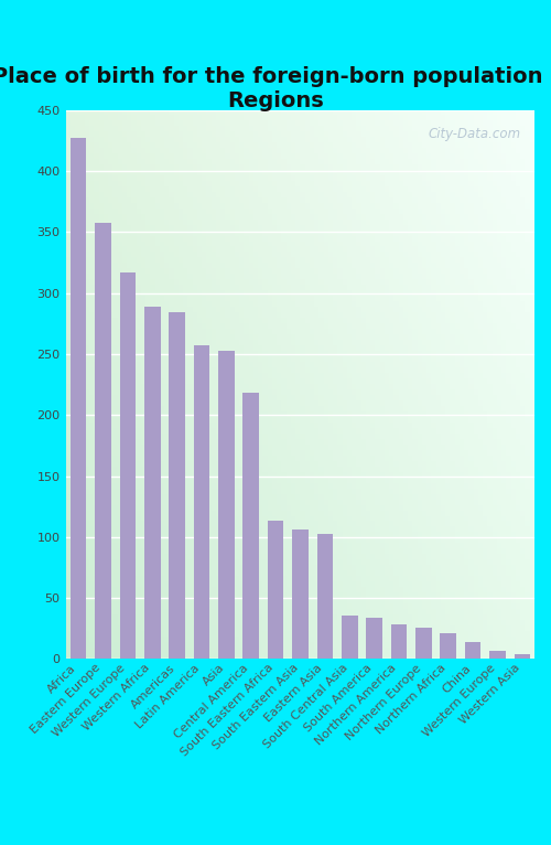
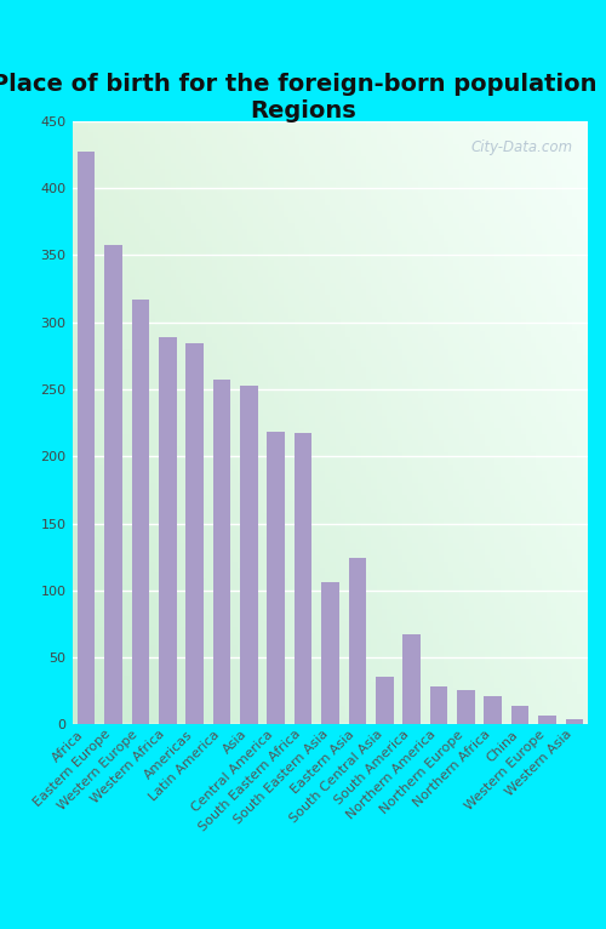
South Eastern Africa: 113 -> 217
Eastern Asia: 103 -> 124
South America: 34 -> 67
